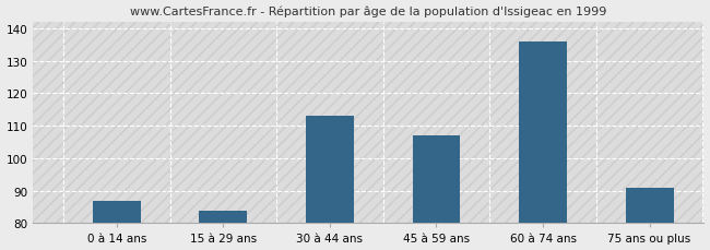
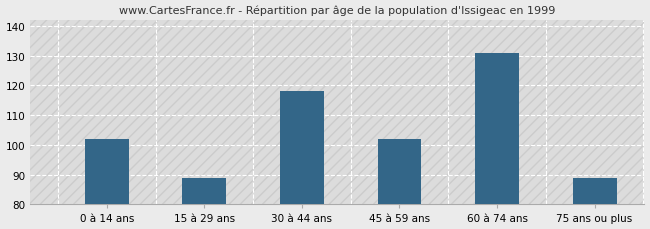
0 à 14 ans: 87 -> 102
15 à 29 ans: 84 -> 89
30 à 44 ans: 113 -> 118
45 à 59 ans: 107 -> 102
60 à 74 ans: 136 -> 131
75 ans ou plus: 91 -> 89
